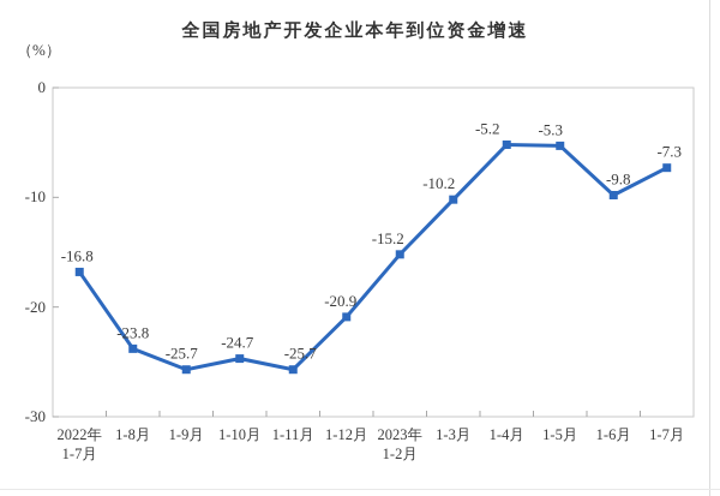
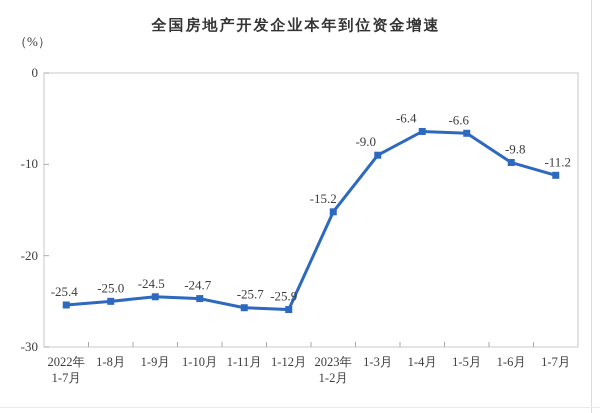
2022年 1-7月: -16.8 -> -25.4
1-8月: -23.8 -> -25.0
1-9月: -25.7 -> -24.5
1-12月: -20.9 -> -25.9
1-3月: -10.2 -> -9.0
1-4月: -5.2 -> -6.4
1-5月: -5.3 -> -6.6
1-7月: -7.3 -> -11.2
